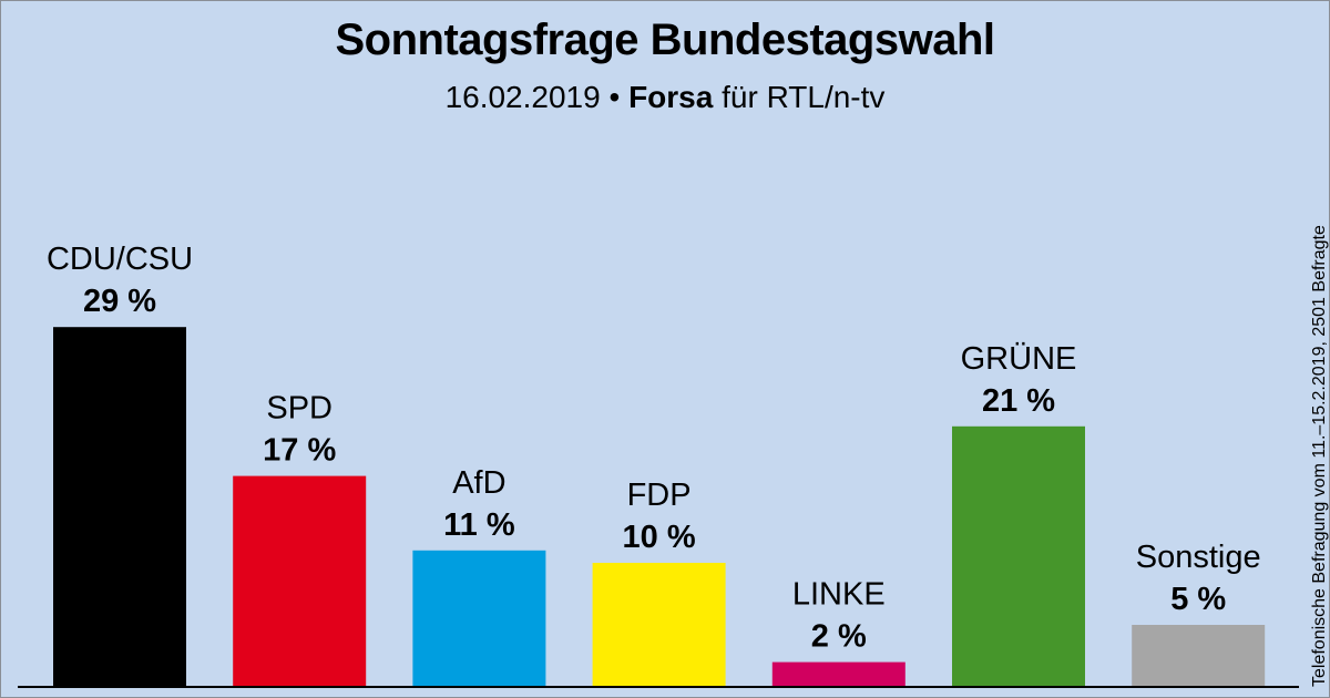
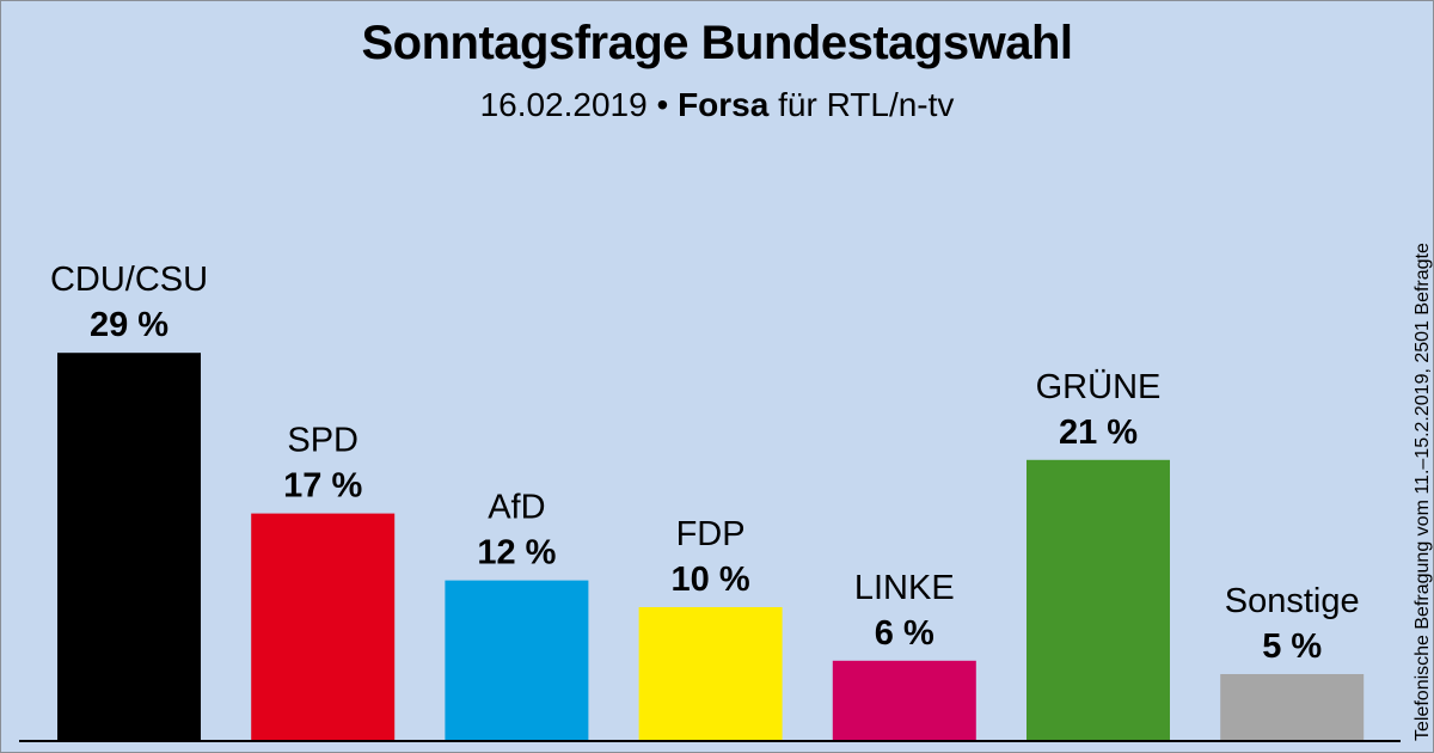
AfD: 11 -> 12
LINKE: 2 -> 6
